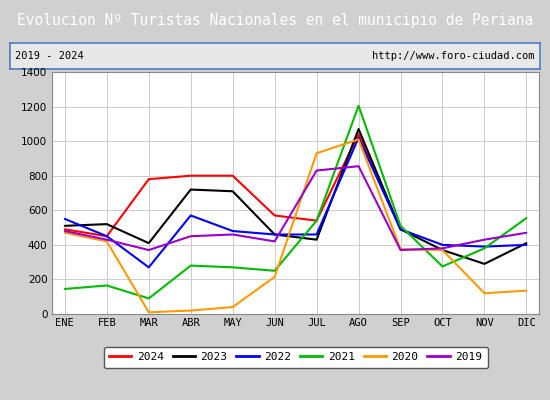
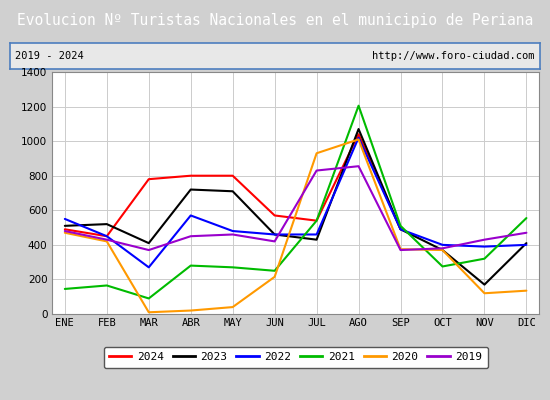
2023/NOV: 290 -> 170
2021/NOV: 380 -> 320
